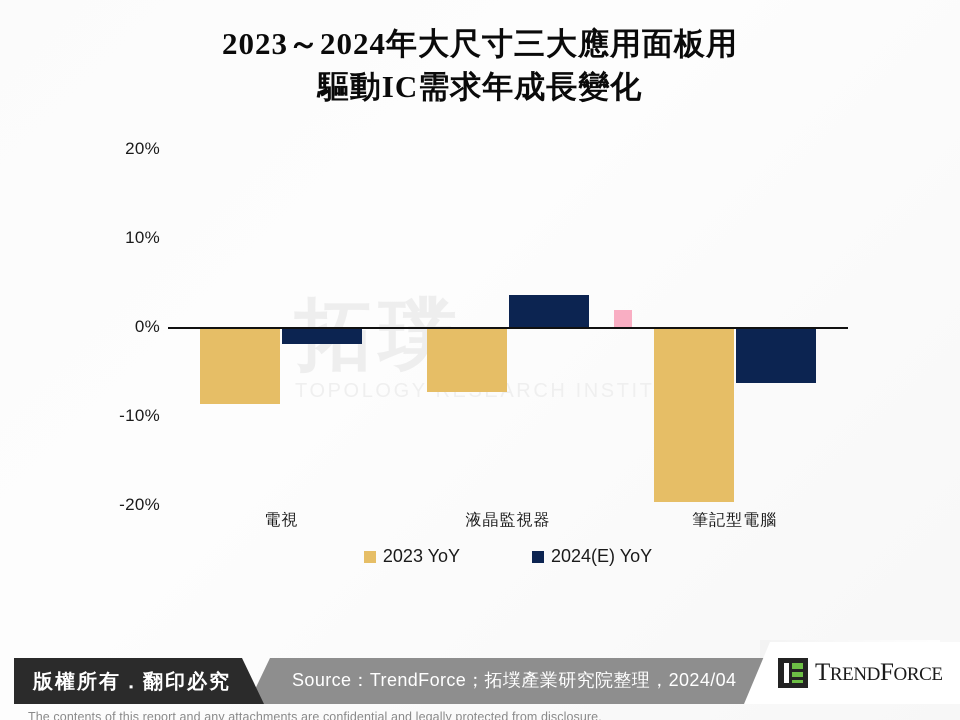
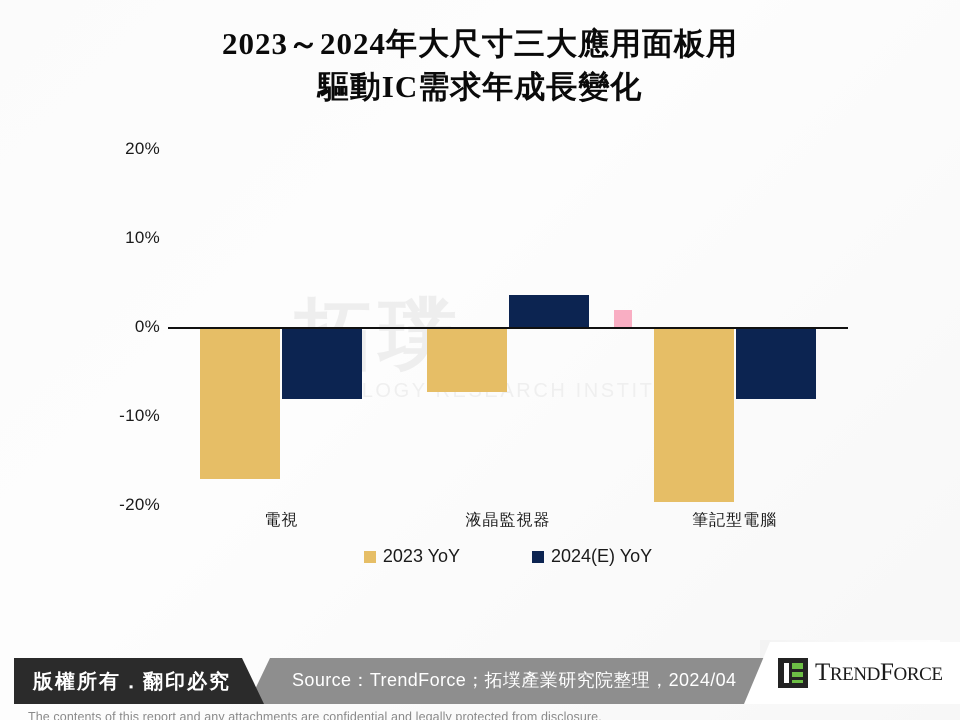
2023 YoY/電視: -8% -> -17%
2024(E) YoY/電視: -2% -> -8%
2024(E) YoY/筆記型電腦: -6% -> -8%
